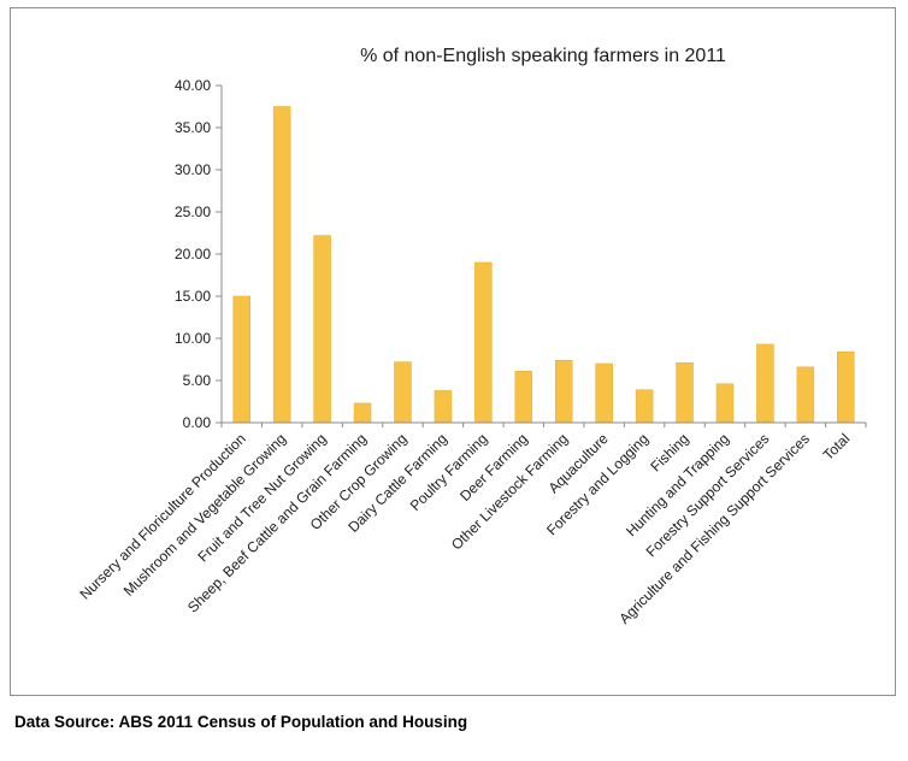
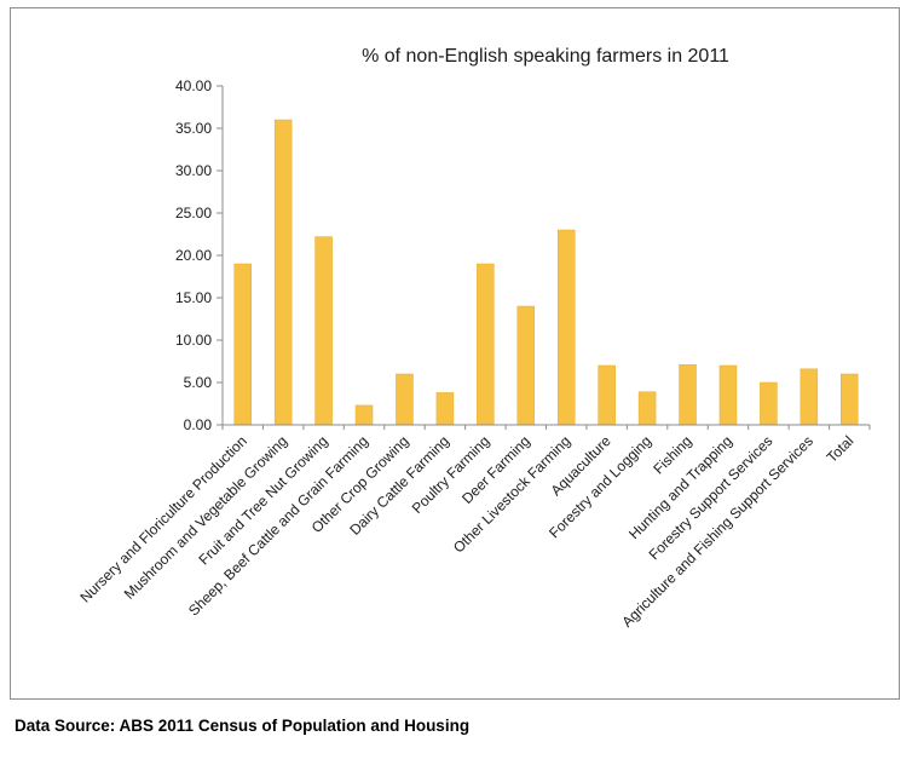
Nursery and Floriculture Production: 15 -> 19
Mushroom and Vegetable Growing: 38 -> 36
Other Crop Growing: 7 -> 6
Deer Farming: 6 -> 14
Other Livestock Farming: 7 -> 23
Hunting and Trapping: 5 -> 7
Forestry Support Services: 9 -> 5
Total: 8 -> 6
